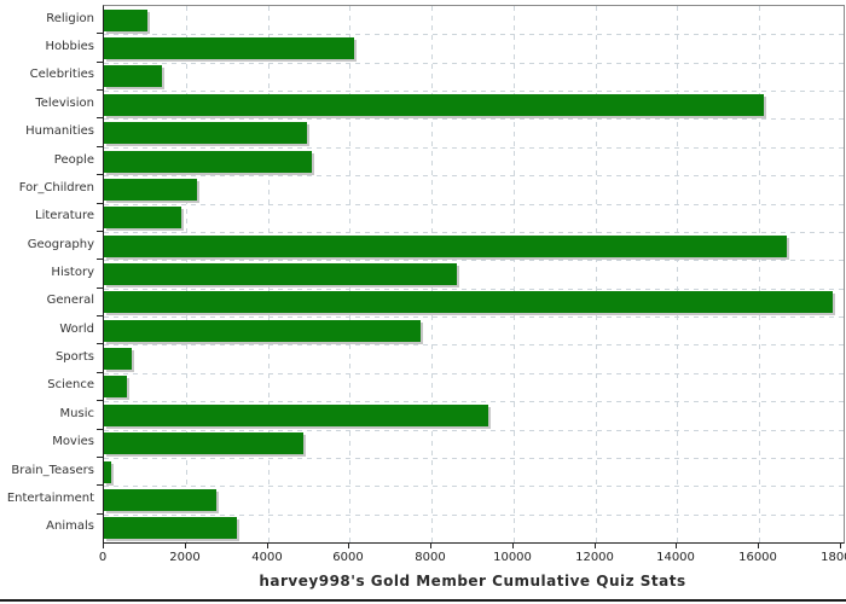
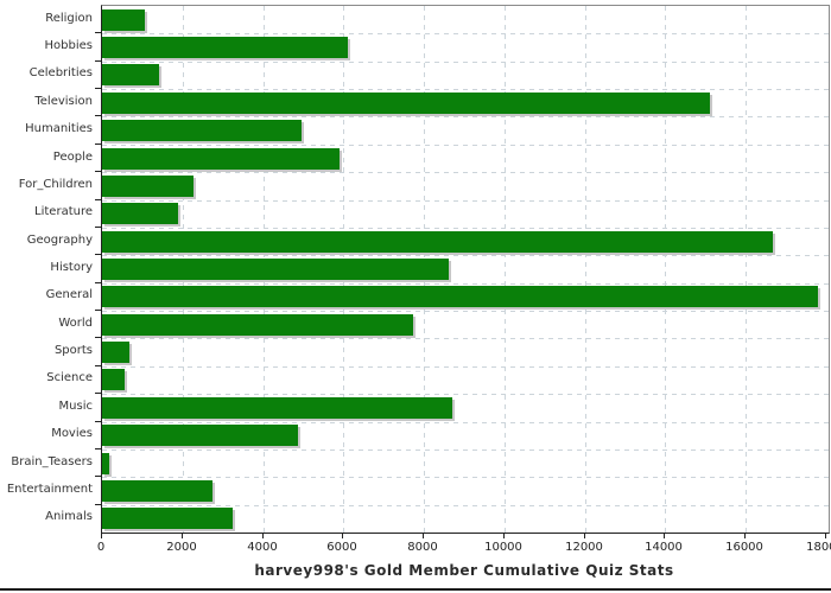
Television: 16100 -> 15100
People: 5100 -> 5900
Music: 9400 -> 8700
